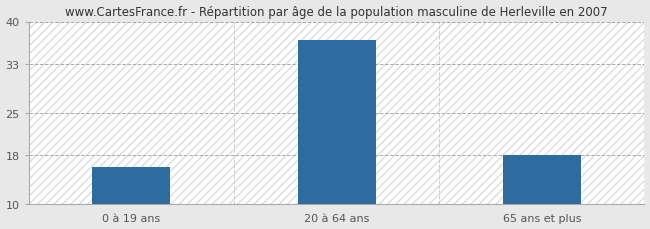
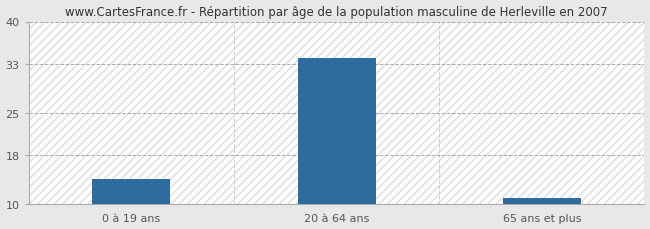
0 à 19 ans: 16 -> 14
20 à 64 ans: 37 -> 34
65 ans et plus: 18 -> 11
